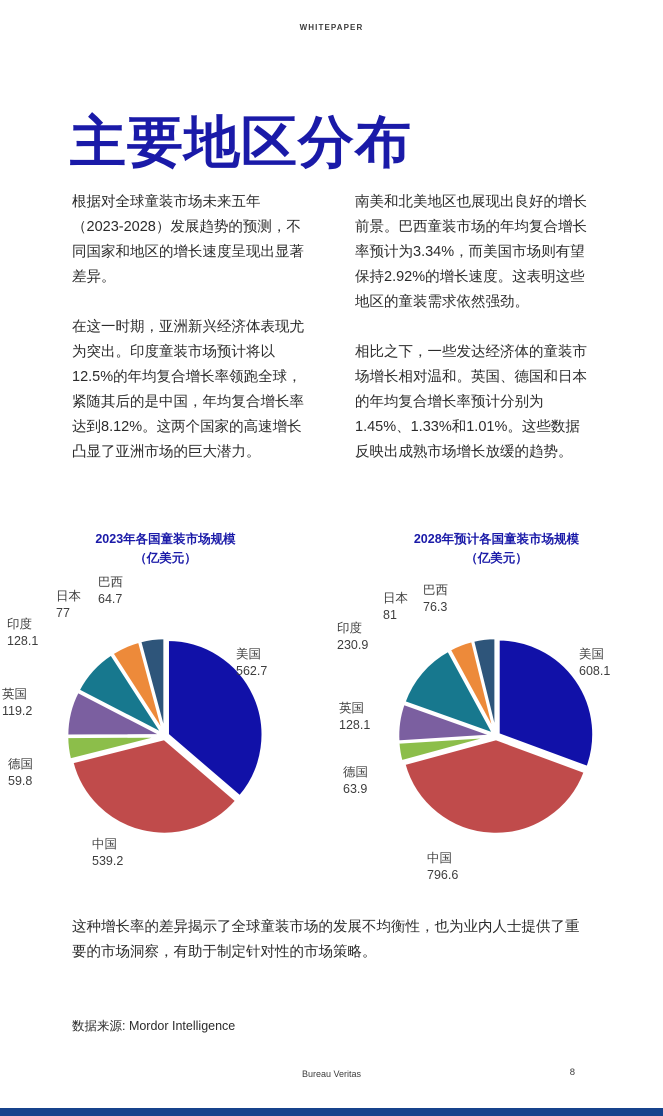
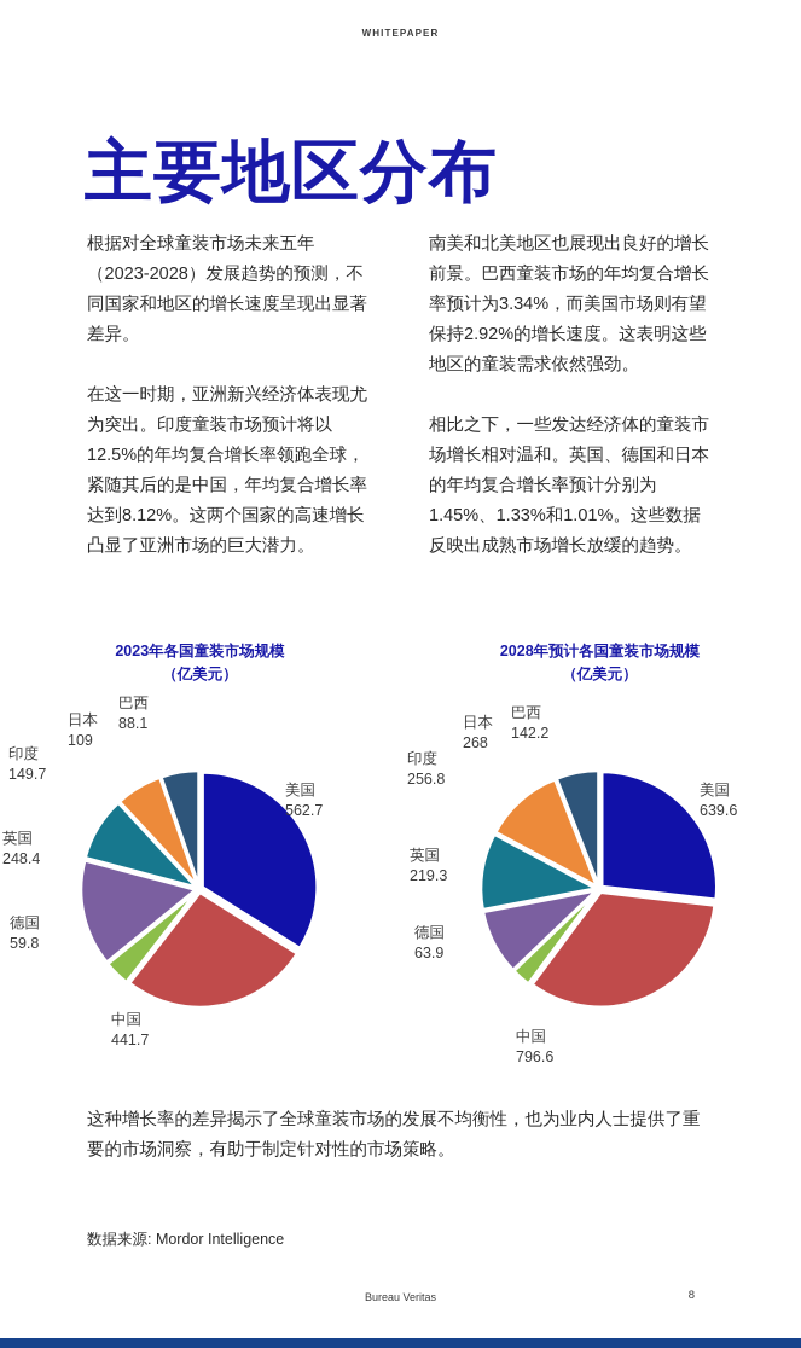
2023年各国童装市场规模 （亿美元）/中国: 539.2 -> 441.7
2023年各国童装市场规模 （亿美元）/英国: 119.2 -> 248.4
2023年各国童装市场规模 （亿美元）/印度: 128.1 -> 149.7
2023年各国童装市场规模 （亿美元）/日本: 77 -> 109
2023年各国童装市场规模 （亿美元）/巴西: 64.7 -> 88.1
2028年预计各国童装市场规模 （亿美元）/美国: 608.1 -> 639.6
2028年预计各国童装市场规模 （亿美元）/英国: 128.1 -> 219.3
2028年预计各国童装市场规模 （亿美元）/印度: 230.9 -> 256.8
2028年预计各国童装市场规模 （亿美元）/日本: 81 -> 268
2028年预计各国童装市场规模 （亿美元）/巴西: 76.3 -> 142.2
